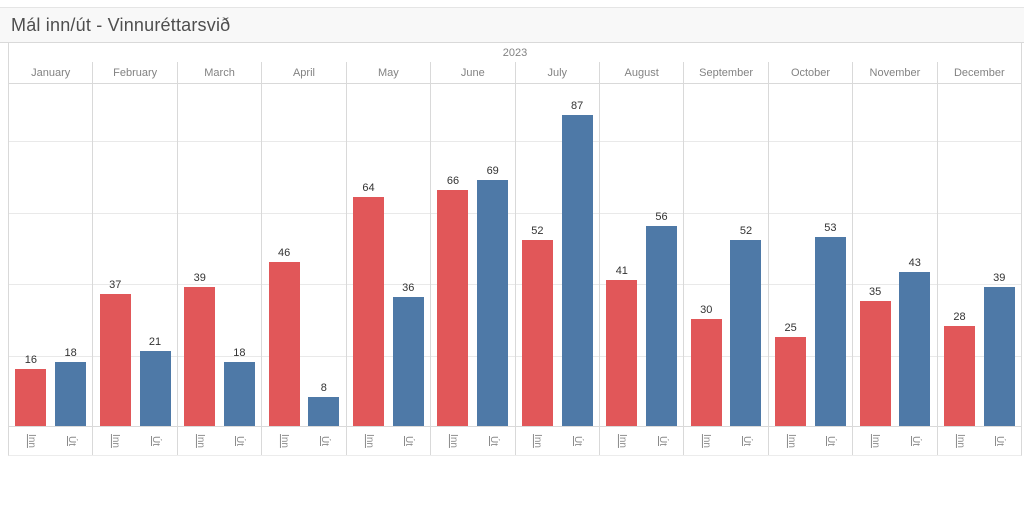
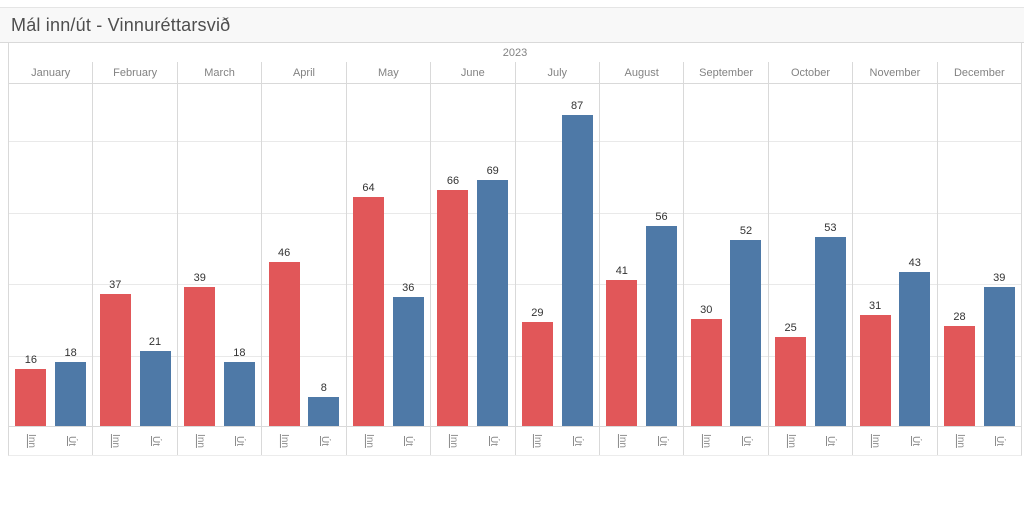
Inn/July: 52 -> 29
Inn/November: 35 -> 31
